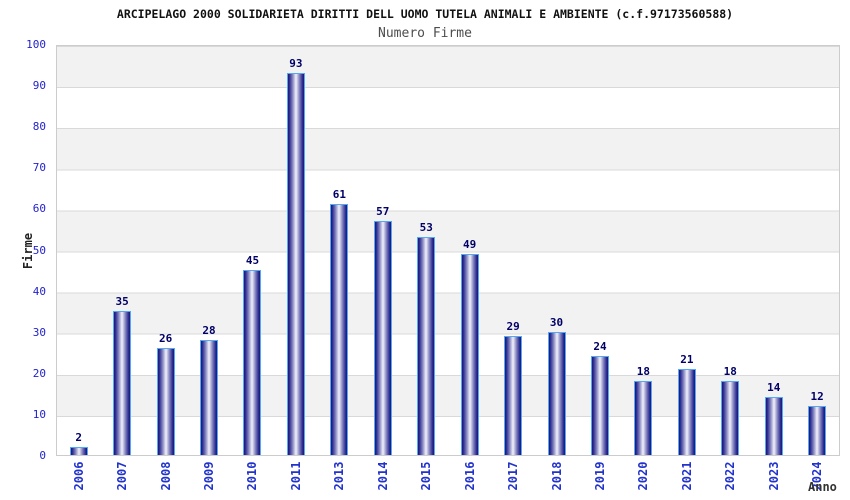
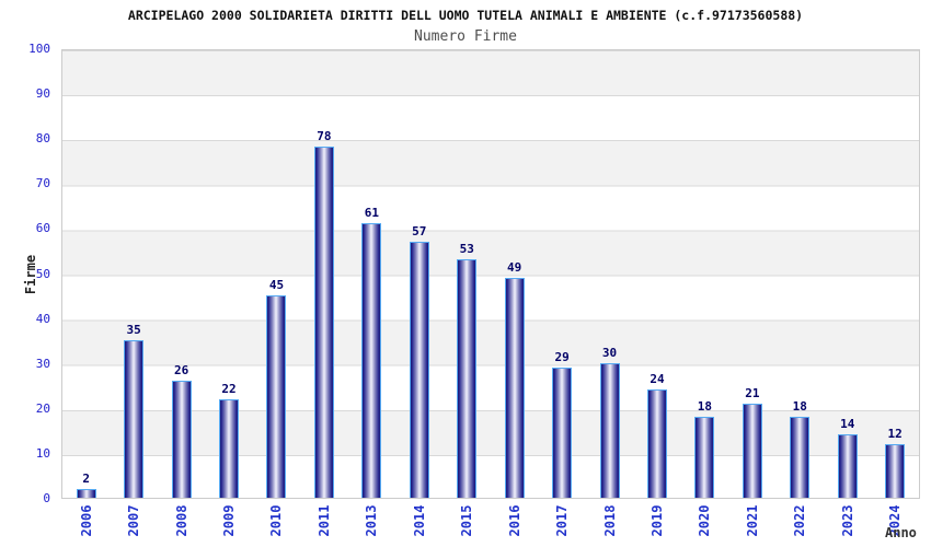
2009: 28 -> 22
2011: 93 -> 78
